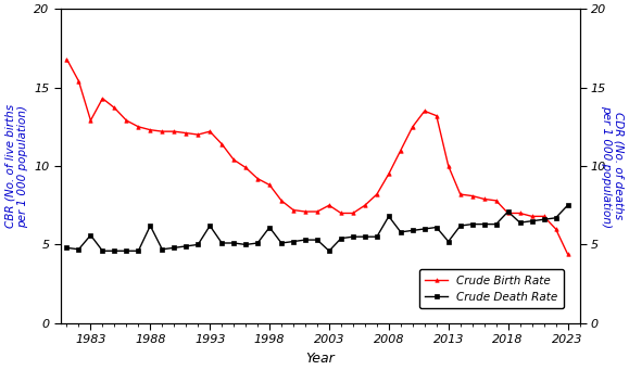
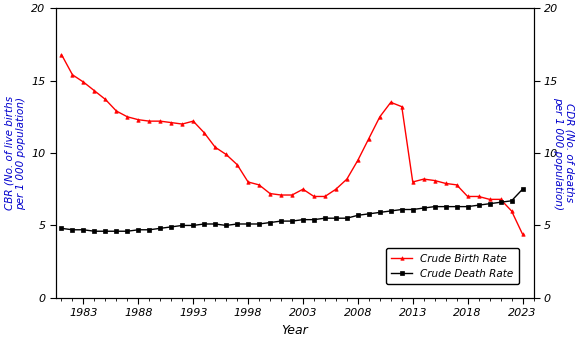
Crude Birth Rate/1983: 12.9 -> 14.9
Crude Death Rate/1983: 5.6 -> 4.7
Crude Death Rate/1988: 6.2 -> 4.7
Crude Death Rate/1993: 6.2 -> 5.0
Crude Birth Rate/1998: 8.8 -> 8.0
Crude Death Rate/1998: 6.1 -> 5.1
Crude Death Rate/2003: 4.6 -> 5.4
Crude Death Rate/2008: 6.8 -> 5.7
Crude Birth Rate/2013: 10.0 -> 8.0
Crude Death Rate/2013: 5.2 -> 6.1
Crude Death Rate/2018: 7.1 -> 6.3
